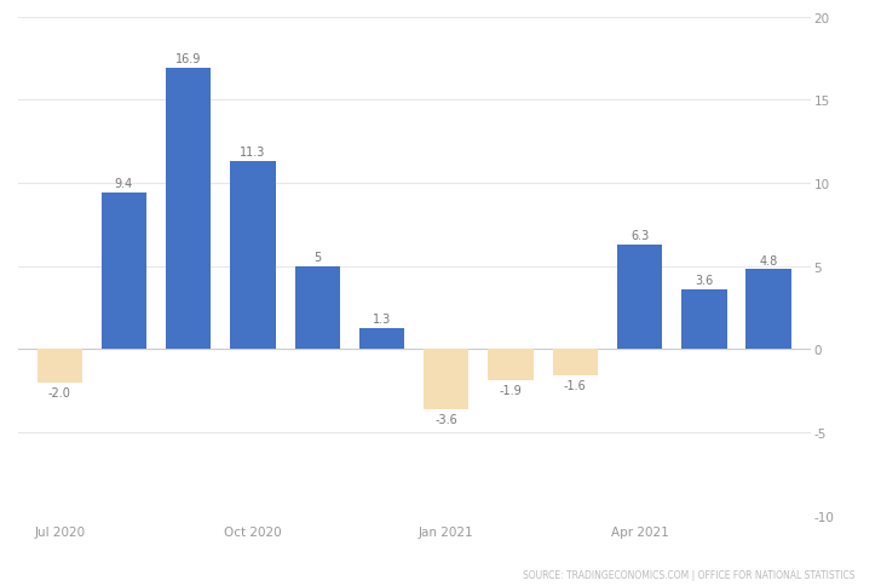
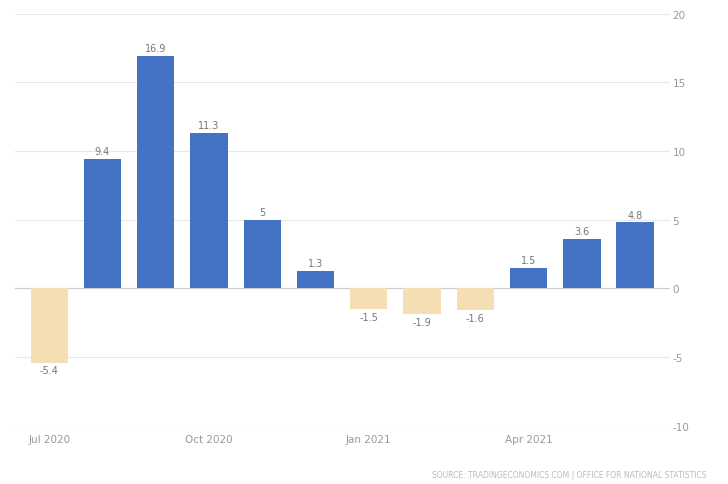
Jul 2020: -2.0 -> -5.4
Jan 2021: -3.6 -> -1.5
Apr 2021: 6.3 -> 1.5
